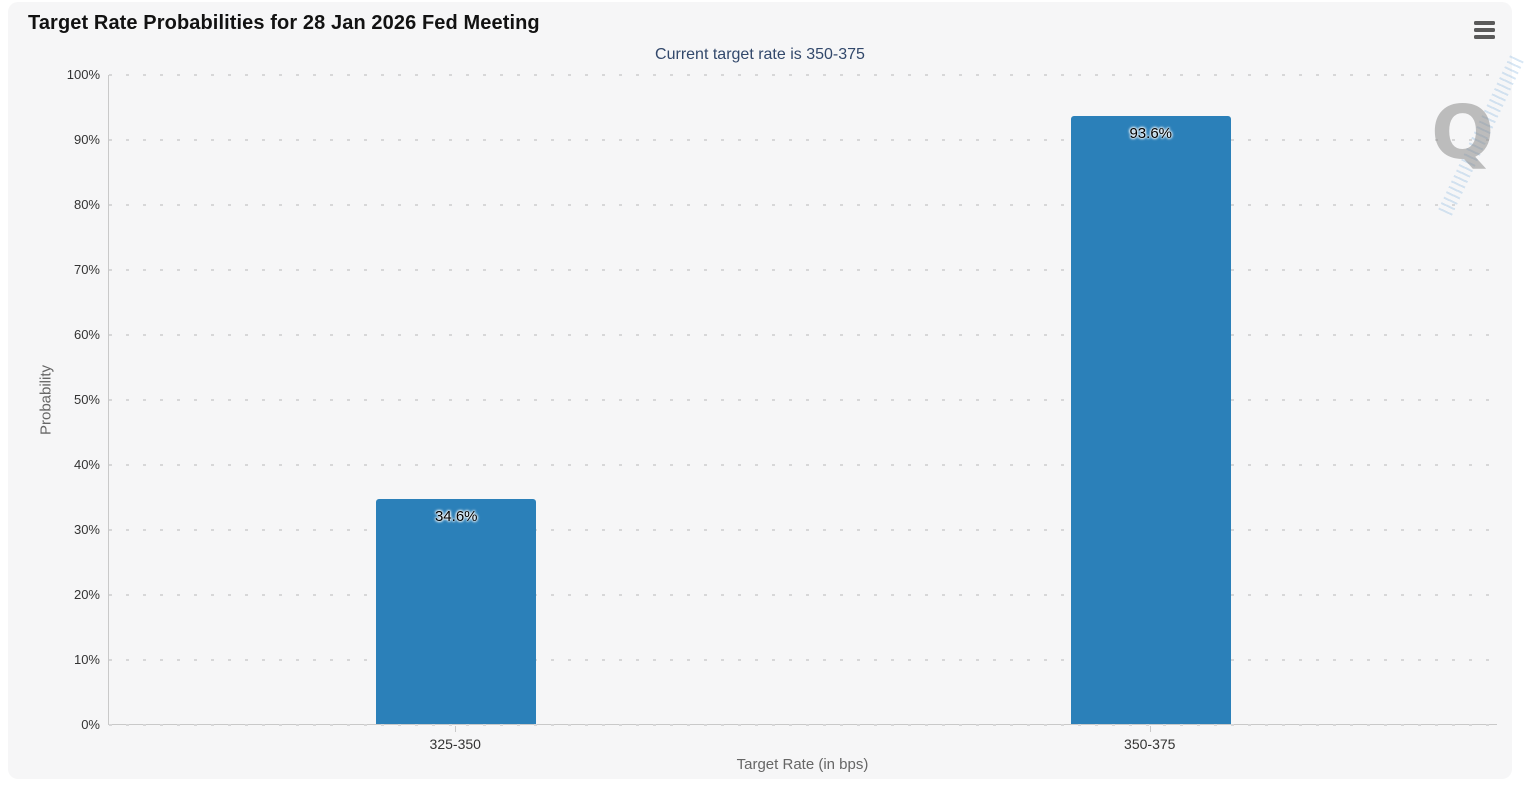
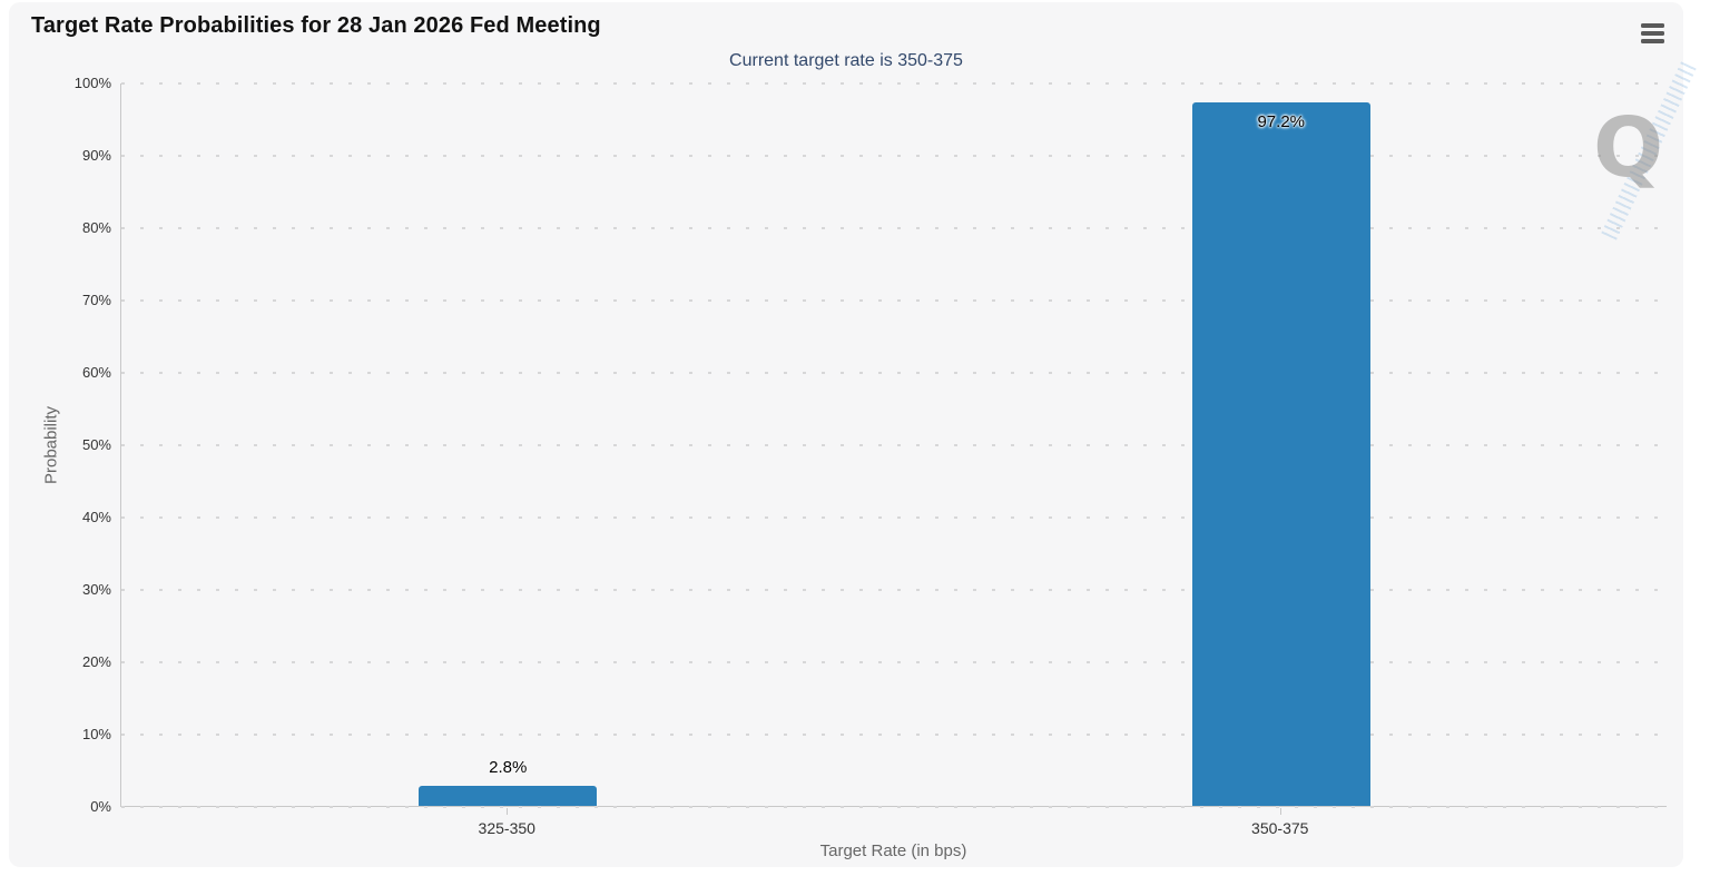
325-350: 34.6% -> 2.8%
350-375: 93.6% -> 97.2%
